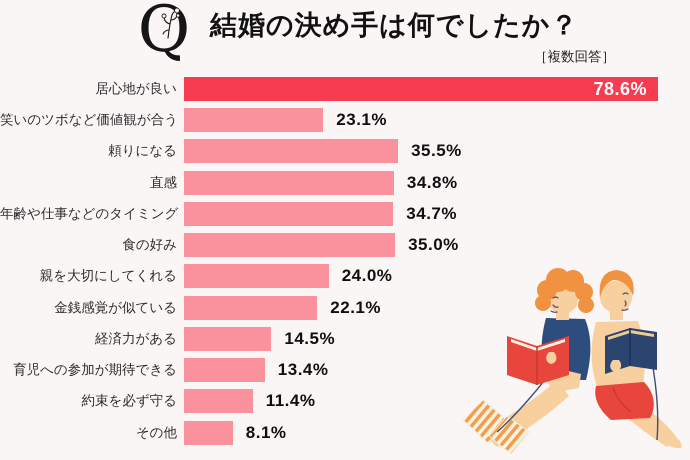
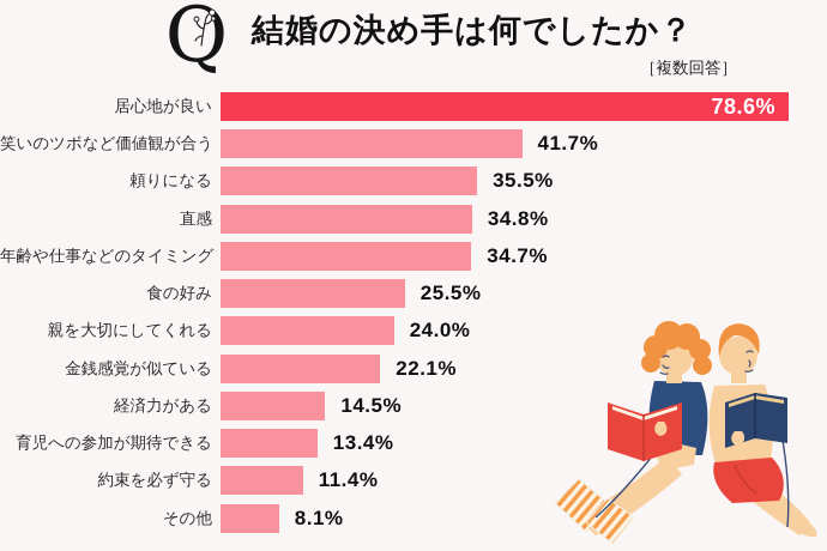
笑いのツボなど価値観が合う: 23.1% -> 41.7%
食の好み: 35.0% -> 25.5%
